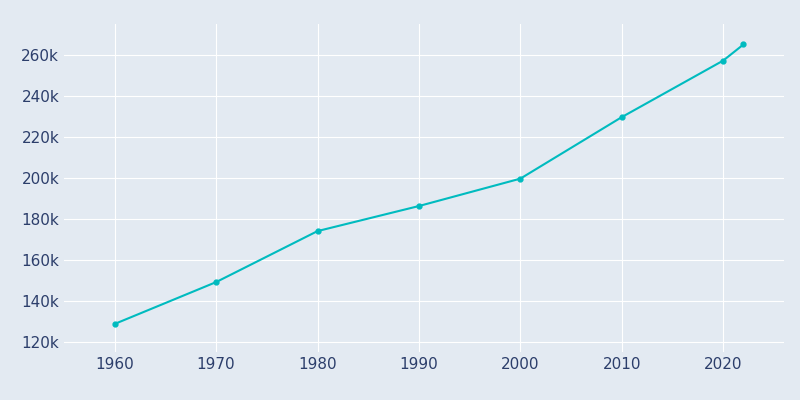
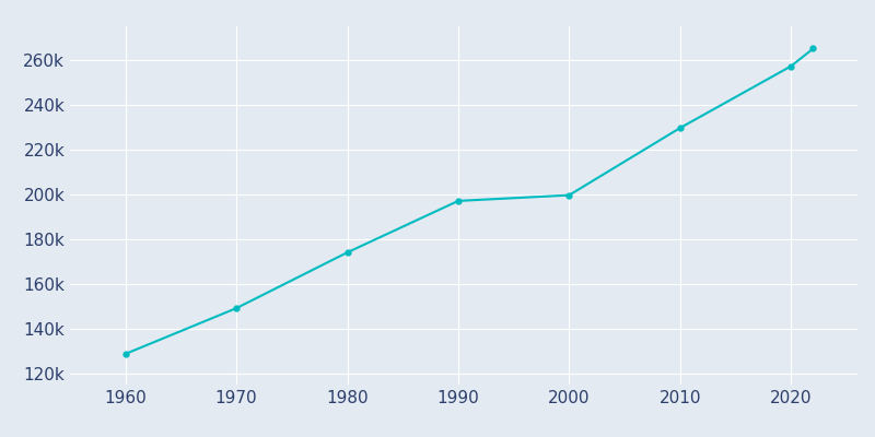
1990: 186.2k -> 197.0k
